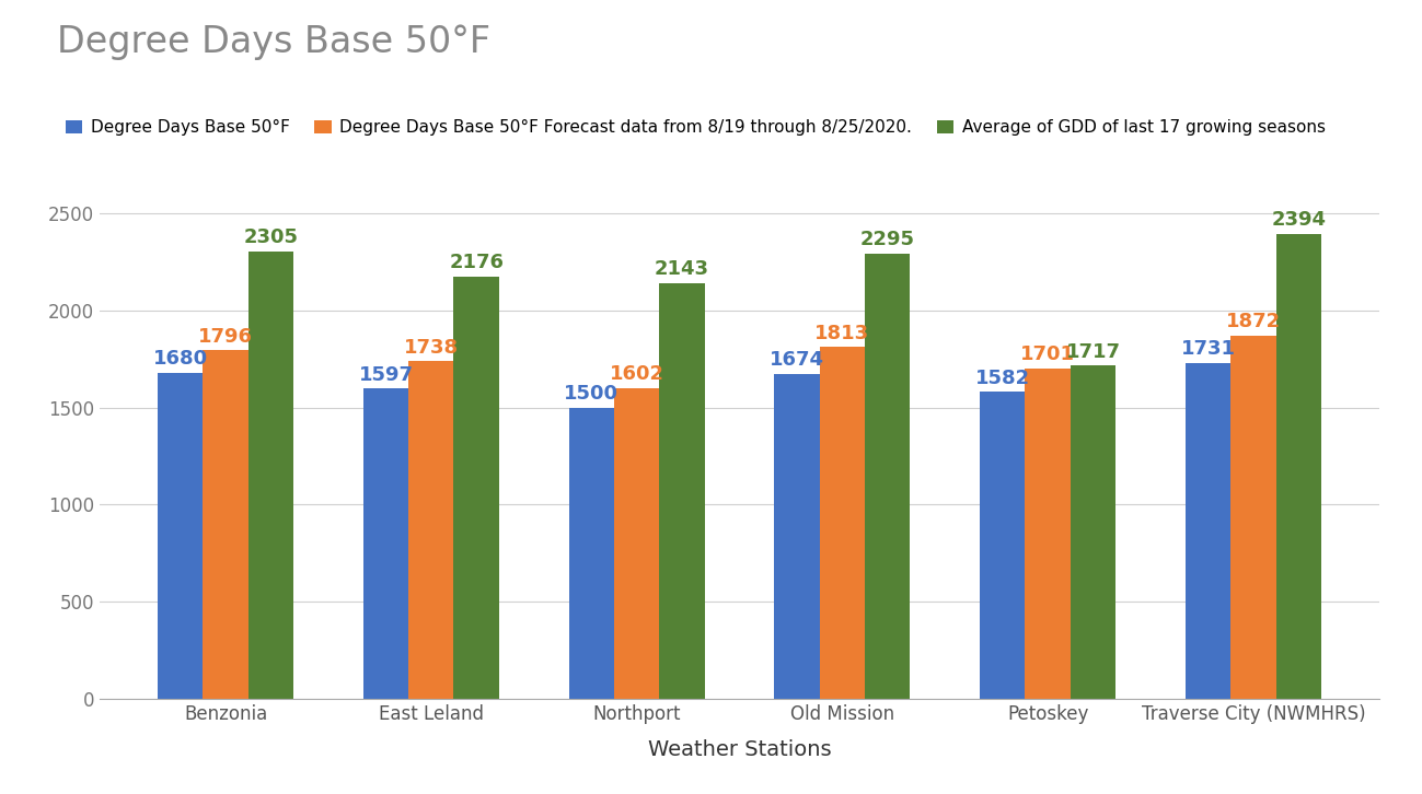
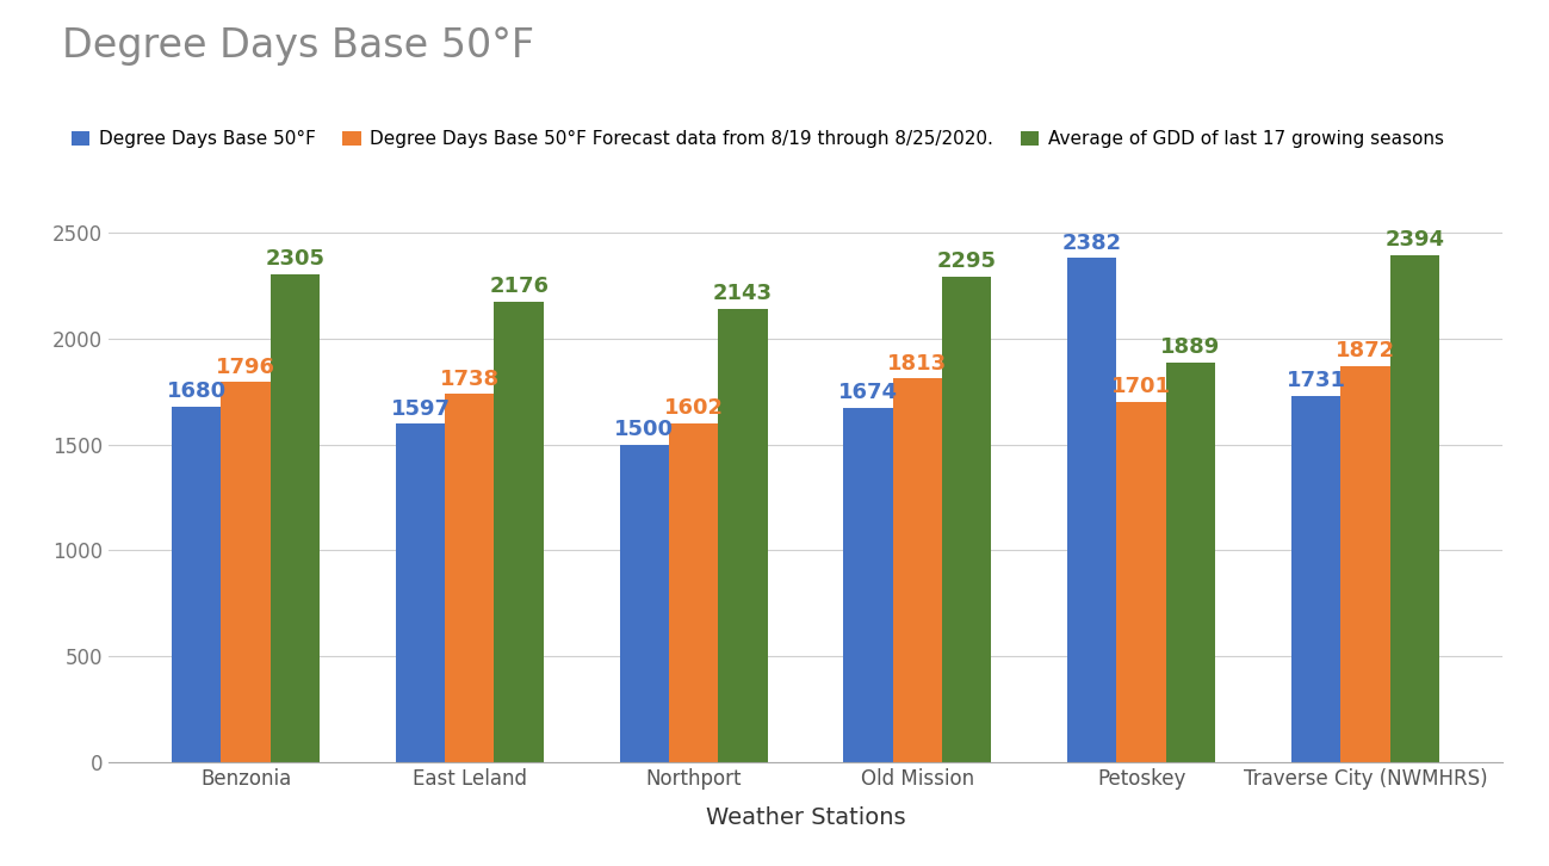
Degree Days Base 50°F/Petoskey: 1582 -> 2382
Average of GDD of last 17 growing seasons/Petoskey: 1717 -> 1889
